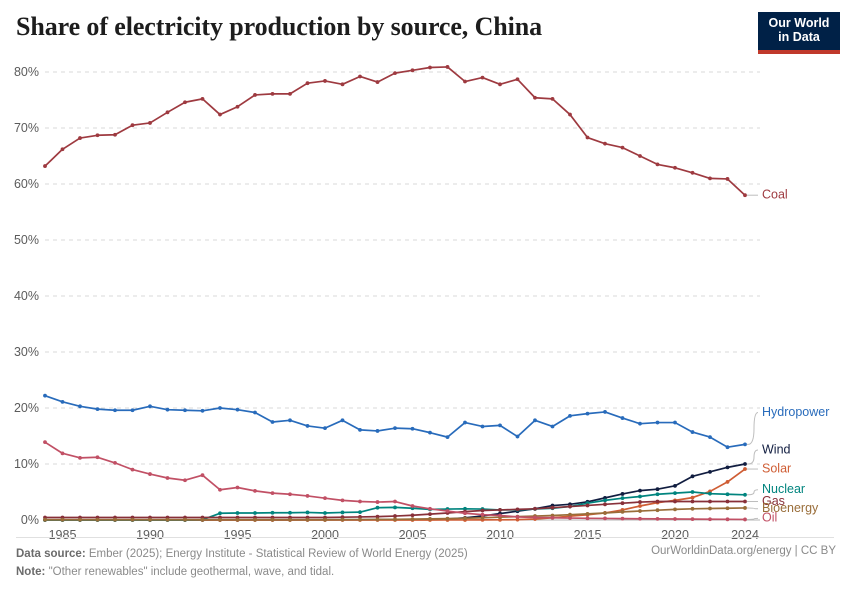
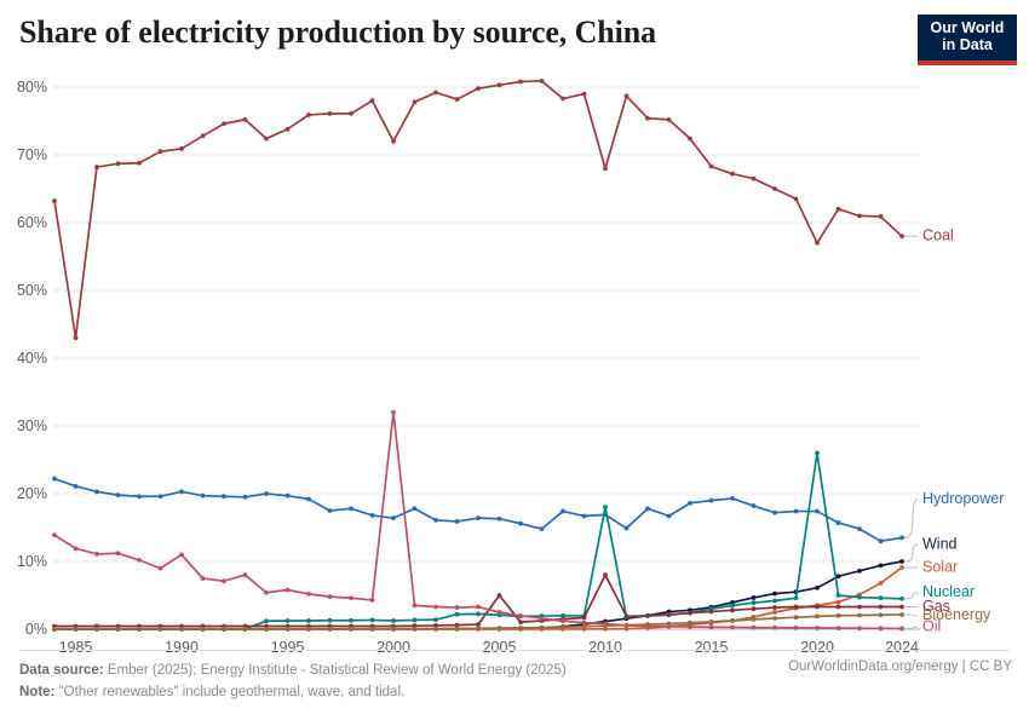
Coal/1985: 66% -> 43%
Oil/1990: 8% -> 11%
Coal/2000: 78% -> 72%
Oil/2000: 4% -> 32%
Gas/2005: 1% -> 5%
Coal/2010: 78% -> 68%
Nuclear/2010: 2% -> 18%
Gas/2010: 2% -> 8%
Coal/2020: 63% -> 57%
Nuclear/2020: 5% -> 26%
